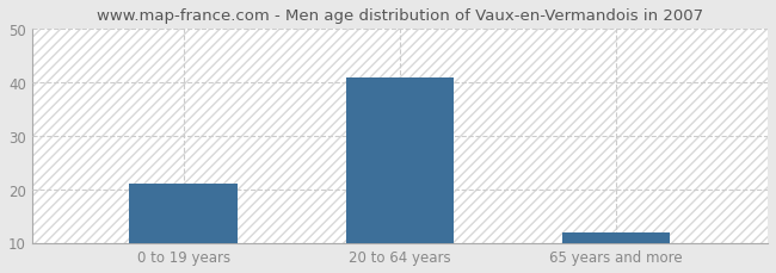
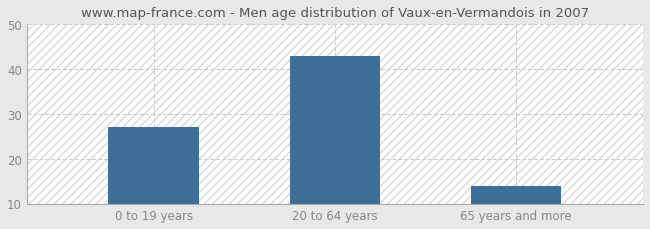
0 to 19 years: 21 -> 27
20 to 64 years: 41 -> 43
65 years and more: 12 -> 14
